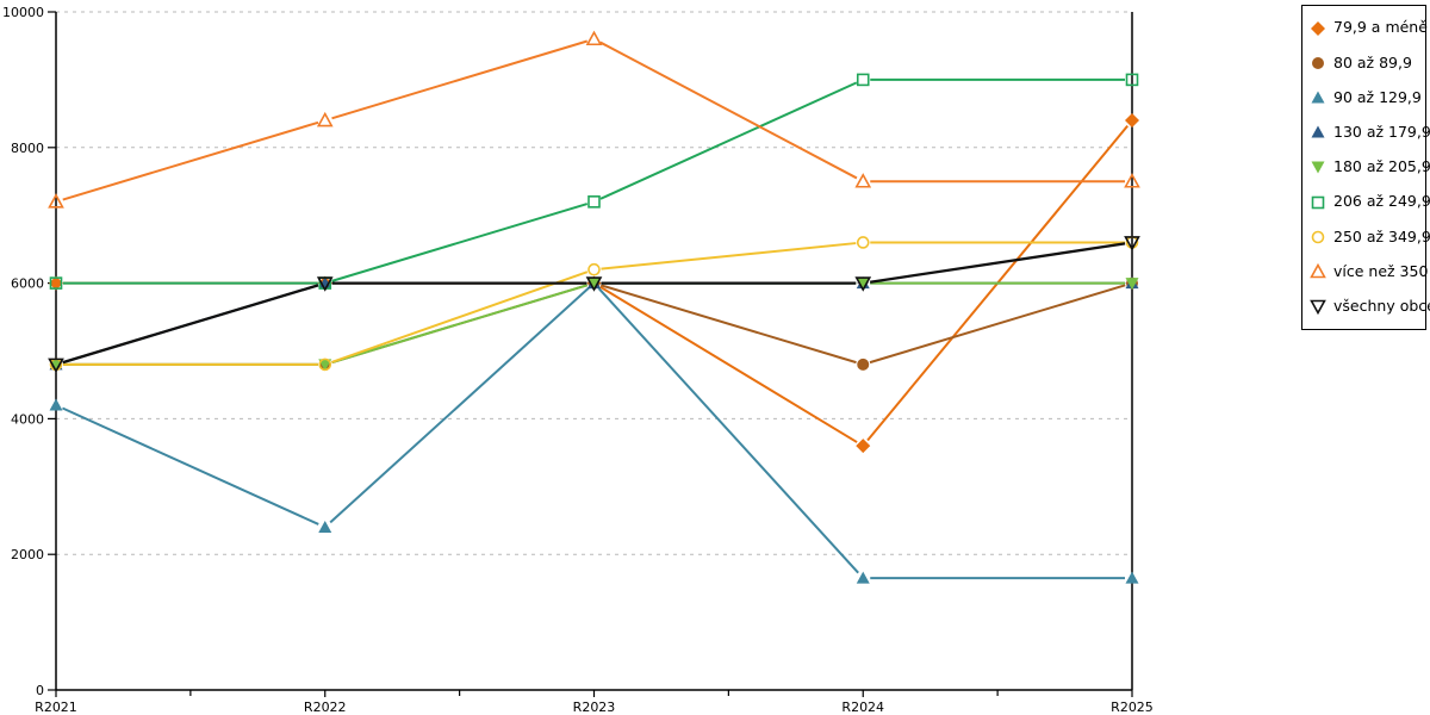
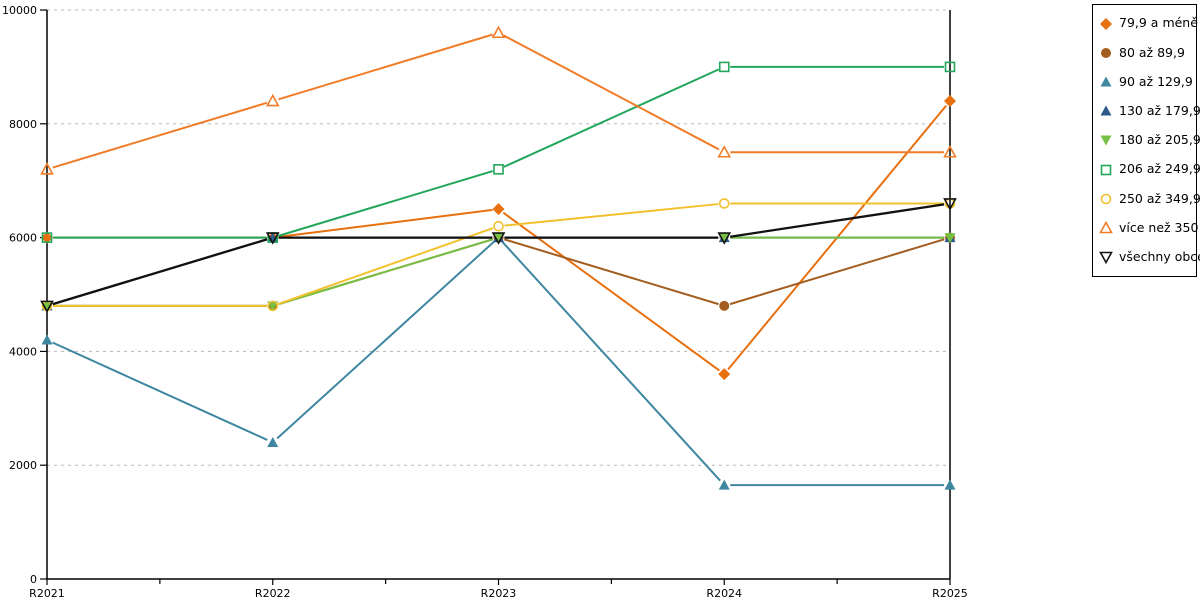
79,9 a méně/R2023: 6000 -> 6500
